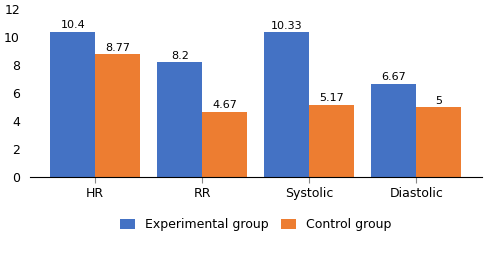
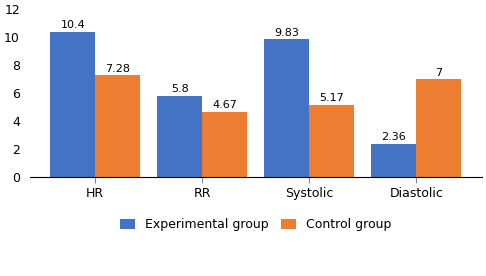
Control group/HR: 8.77 -> 7.28
Experimental group/RR: 8.2 -> 5.8
Experimental group/Systolic: 10.33 -> 9.83
Experimental group/Diastolic: 6.67 -> 2.36
Control group/Diastolic: 5 -> 7
